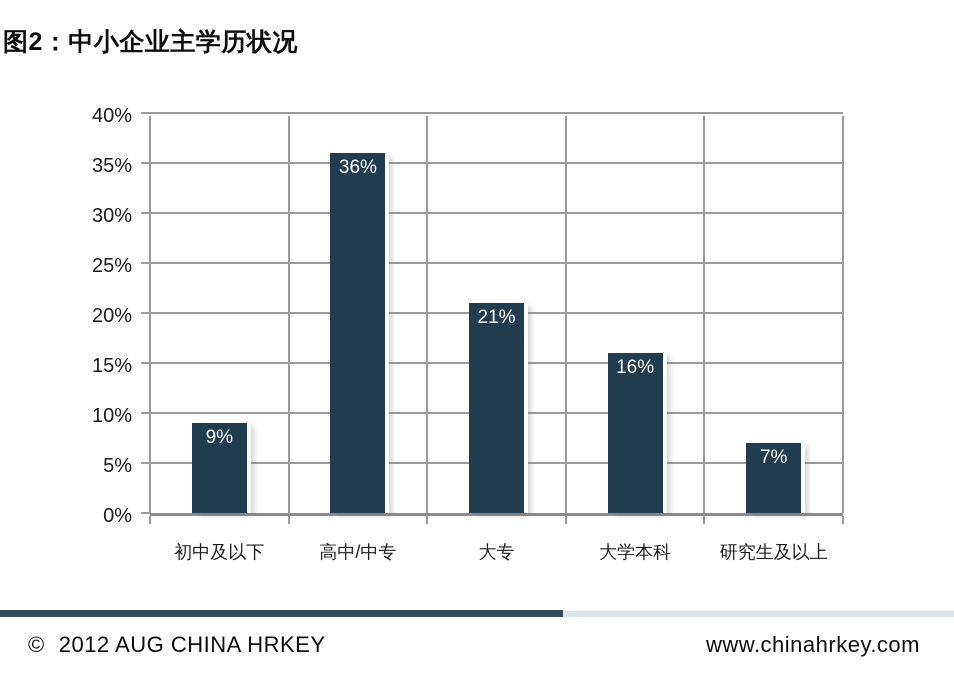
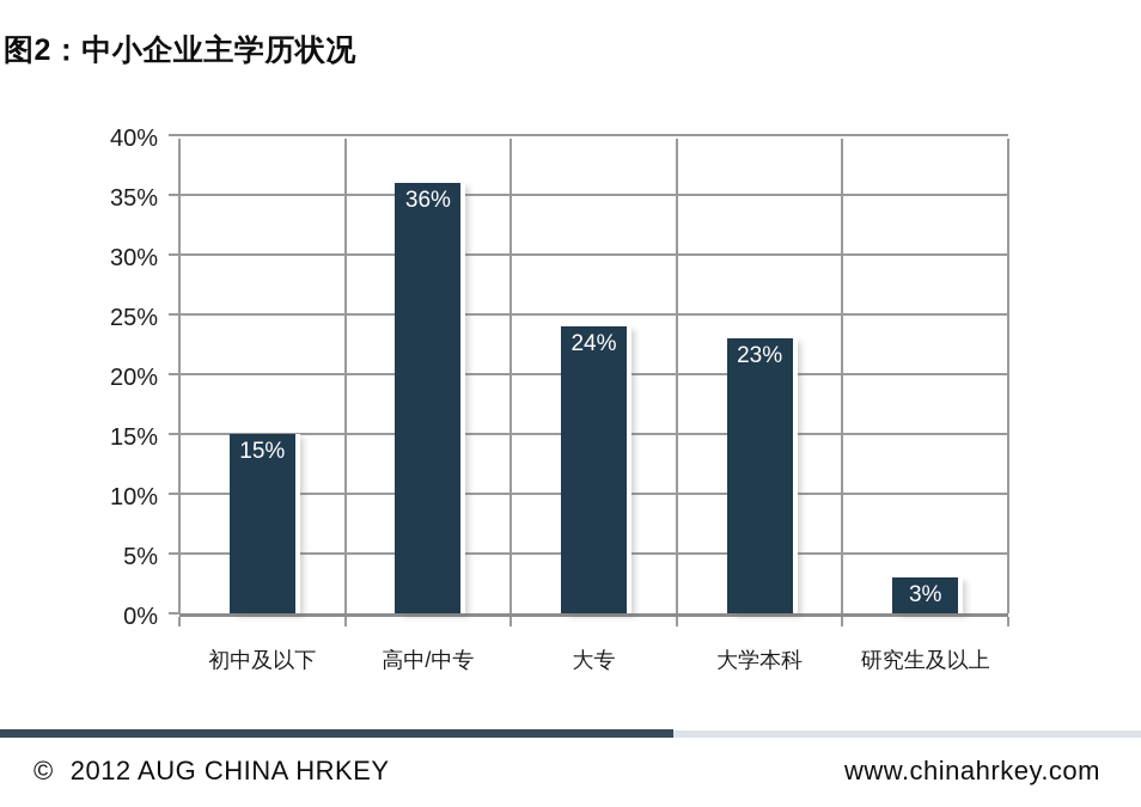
初中及以下: 9% -> 15%
大专: 21% -> 24%
大学本科: 16% -> 23%
研究生及以上: 7% -> 3%
